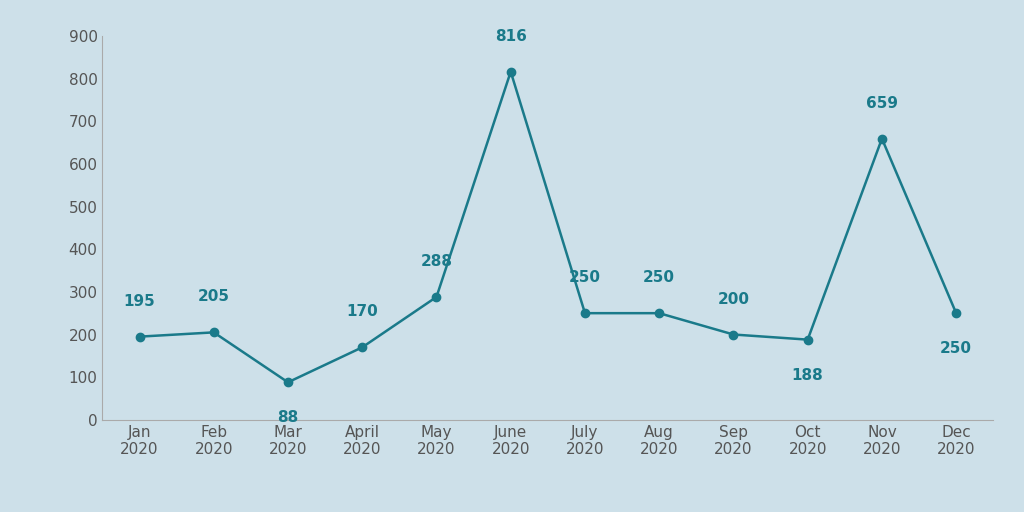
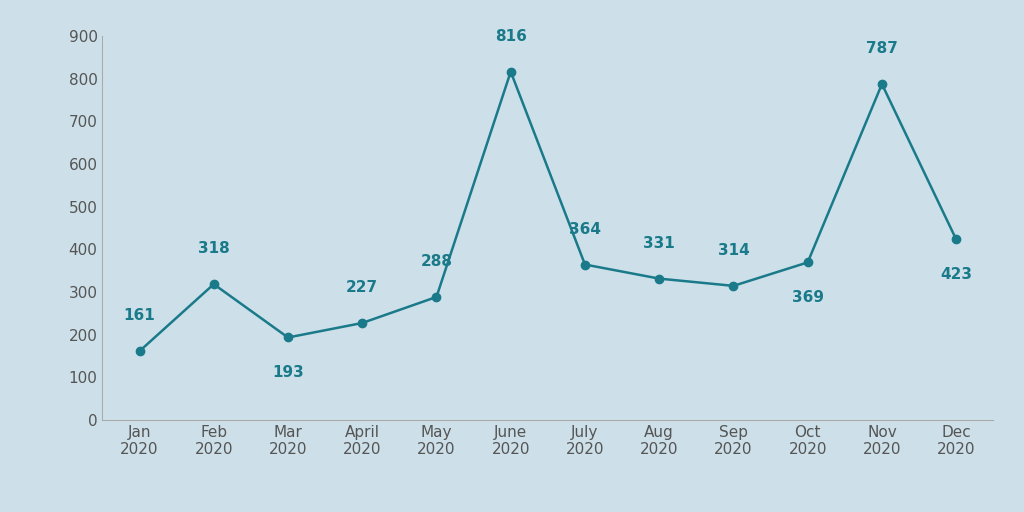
Jan 2020: 195 -> 161
Feb 2020: 205 -> 318
Mar 2020: 88 -> 193
April 2020: 170 -> 227
July 2020: 250 -> 364
Aug 2020: 250 -> 331
Sep 2020: 200 -> 314
Oct 2020: 188 -> 369
Nov 2020: 659 -> 787
Dec 2020: 250 -> 423
